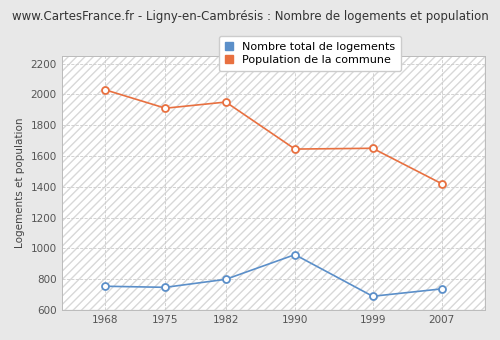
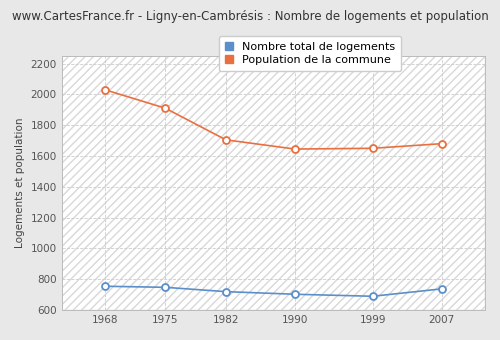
Nombre total de logements/1982: 800 -> 720
Population de la commune/1982: 1950 -> 1700
Nombre total de logements/1990: 960 -> 700
Population de la commune/2007: 1420 -> 1680
